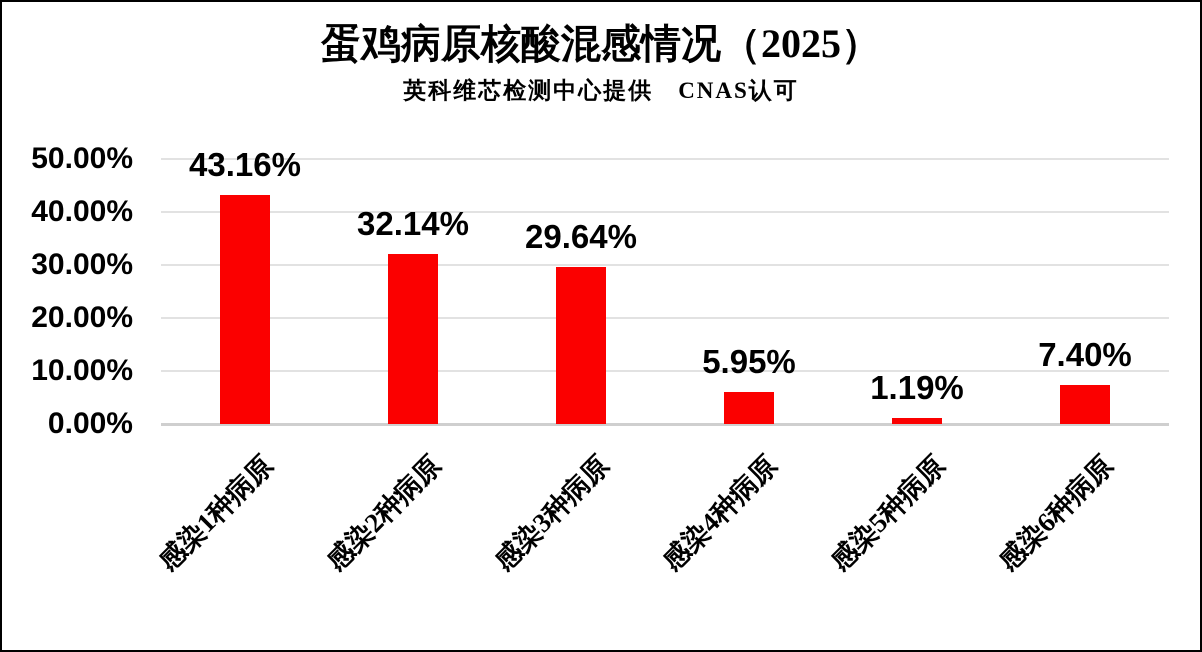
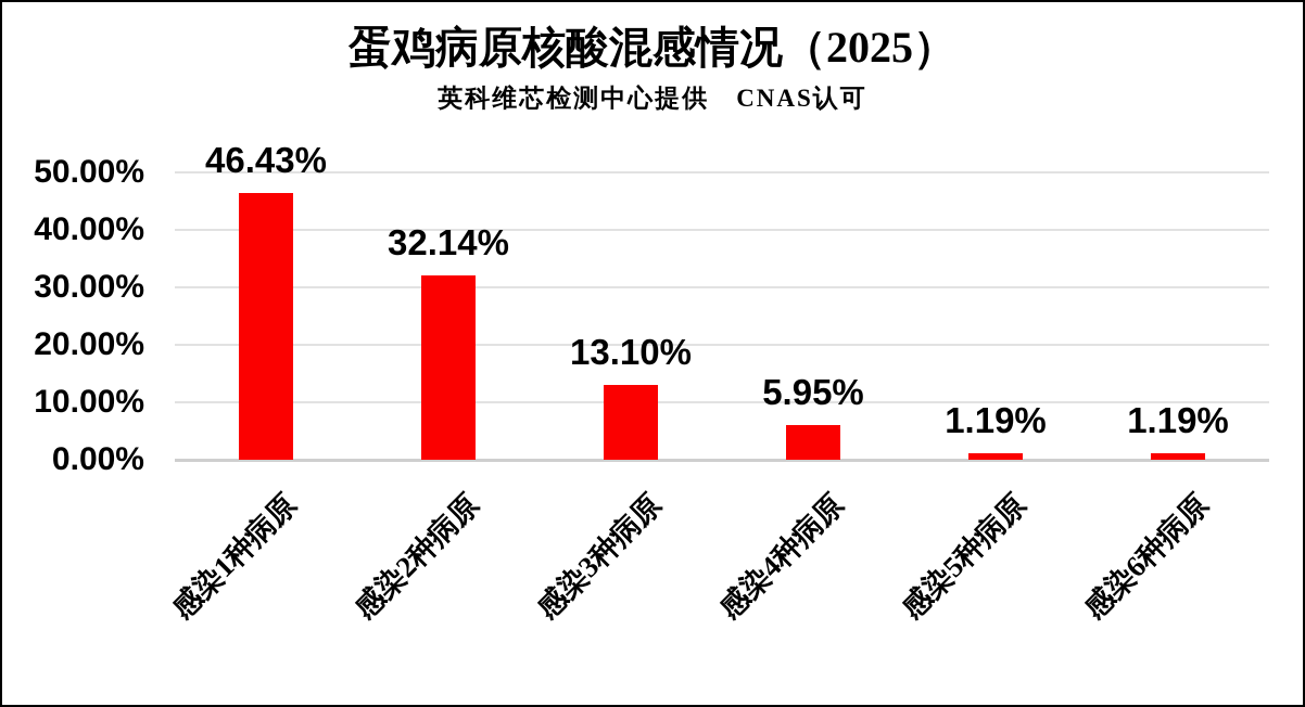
感染1种病原: 43.16% -> 46.43%
感染3种病原: 29.64% -> 13.10%
感染6种病原: 7.40% -> 1.19%
